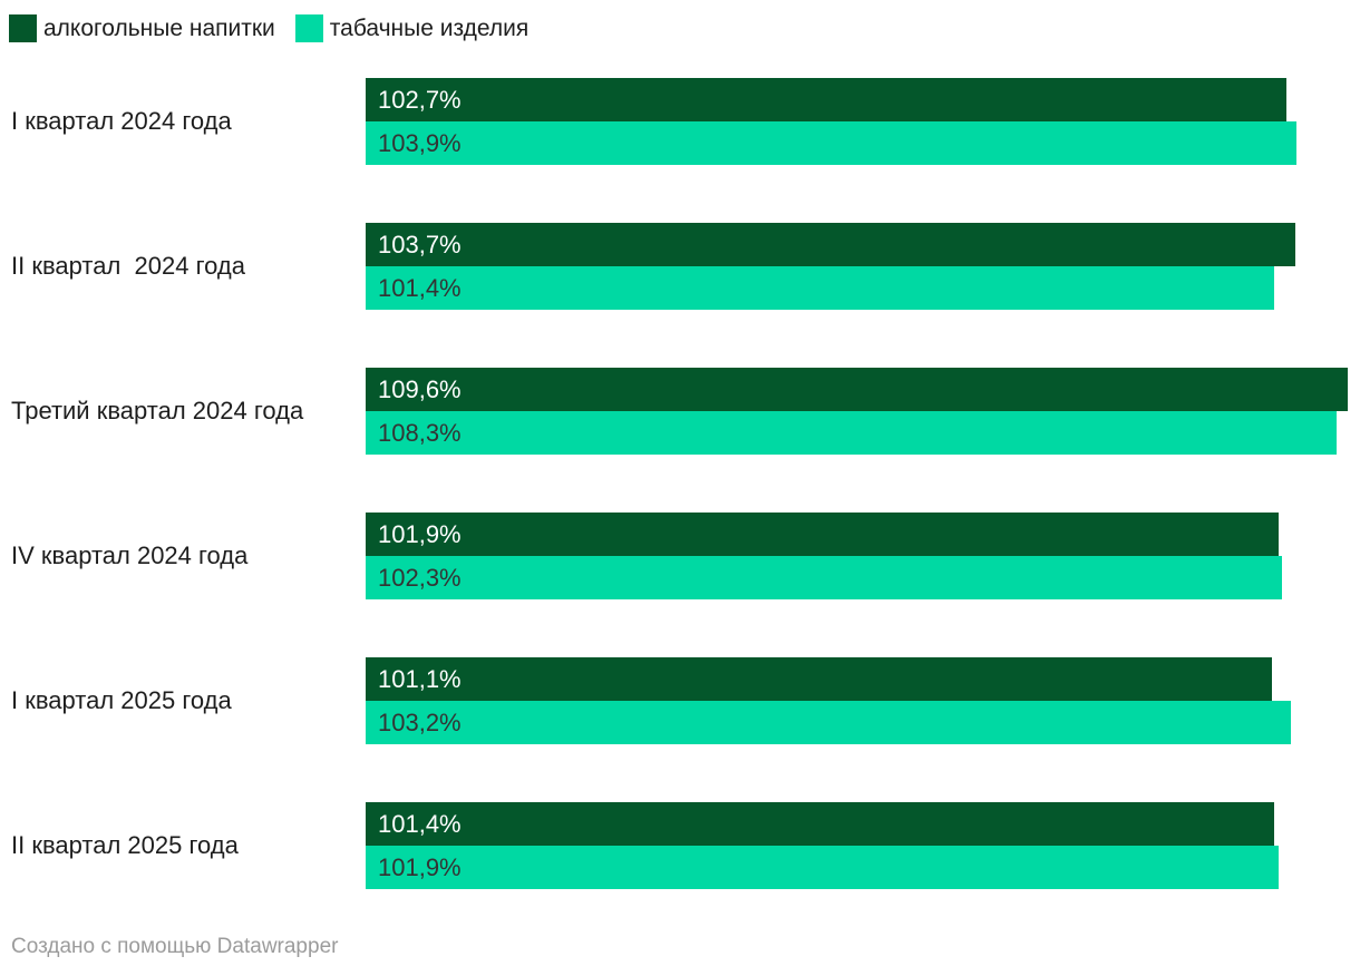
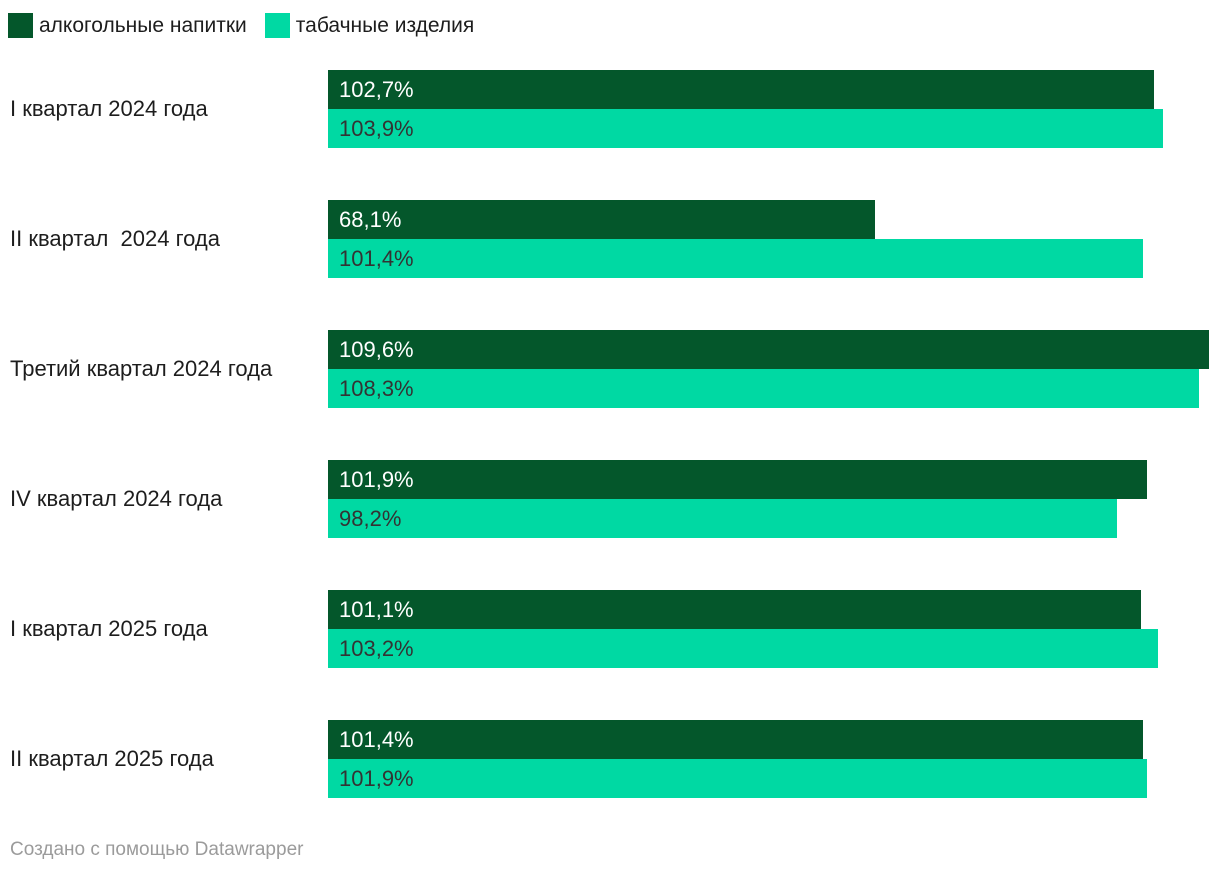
алкогольные напитки/II квартал 2024 года: 103,7% -> 68,1%
табачные изделия/IV квартал 2024 года: 102,3% -> 98,2%
